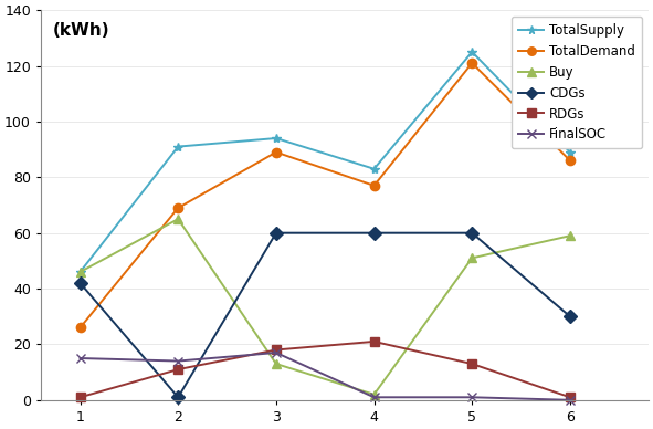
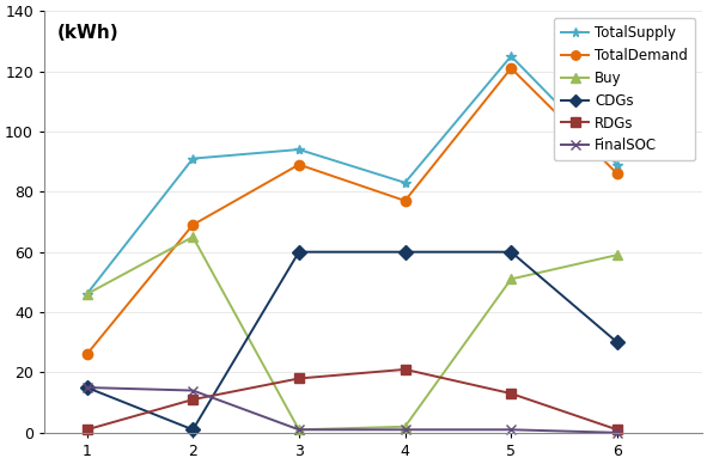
CDGs/1: 42 -> 15
Buy/3: 13 -> 1
FinalSOC/3: 17 -> 1
